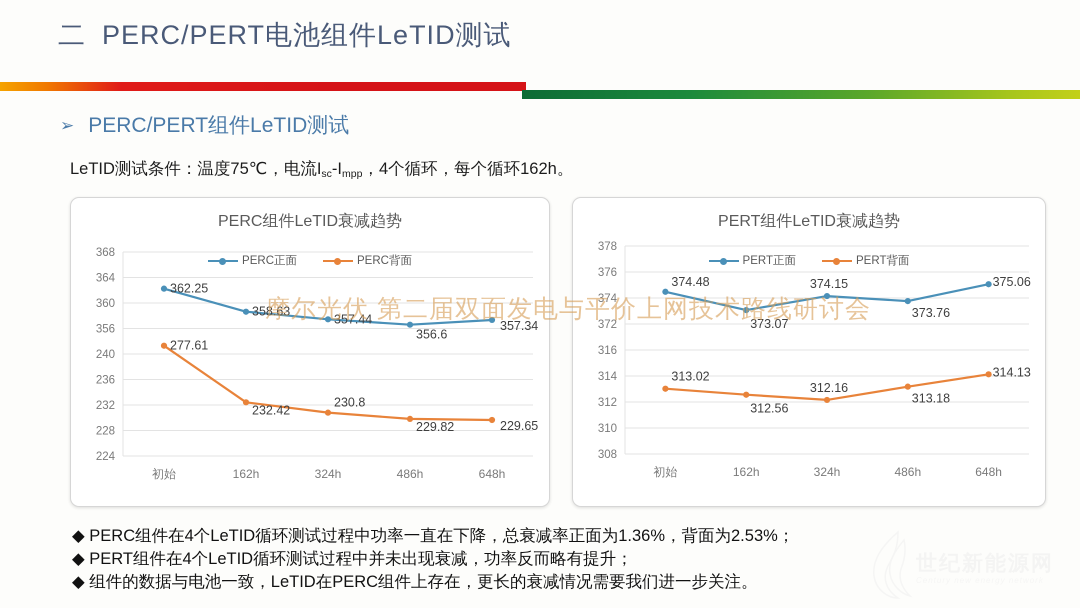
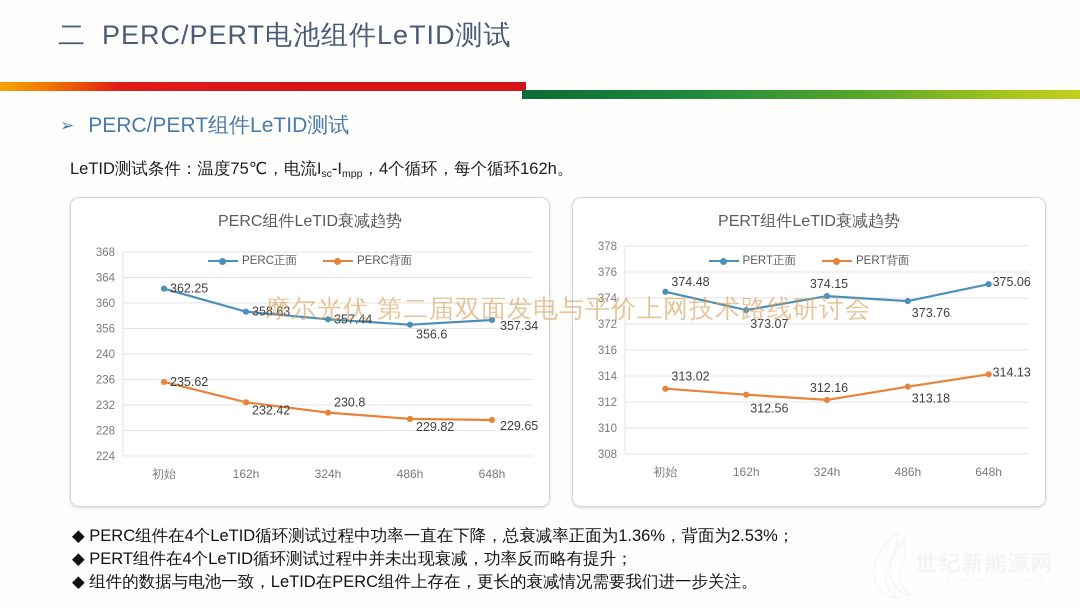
PERC组件LeTID衰减趋势/PERC背面/初始: 277.61 -> 235.62
